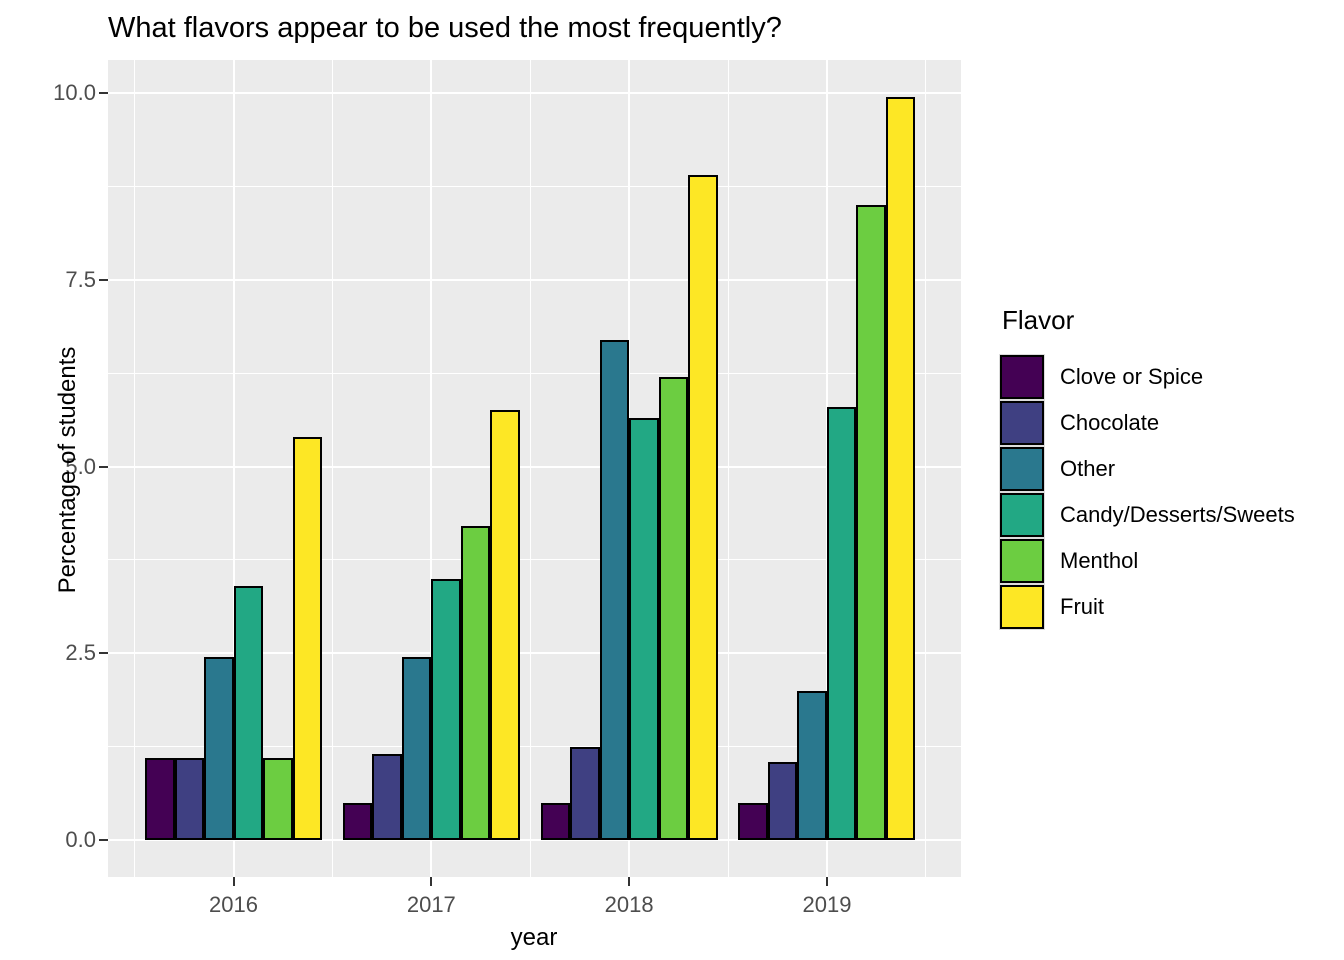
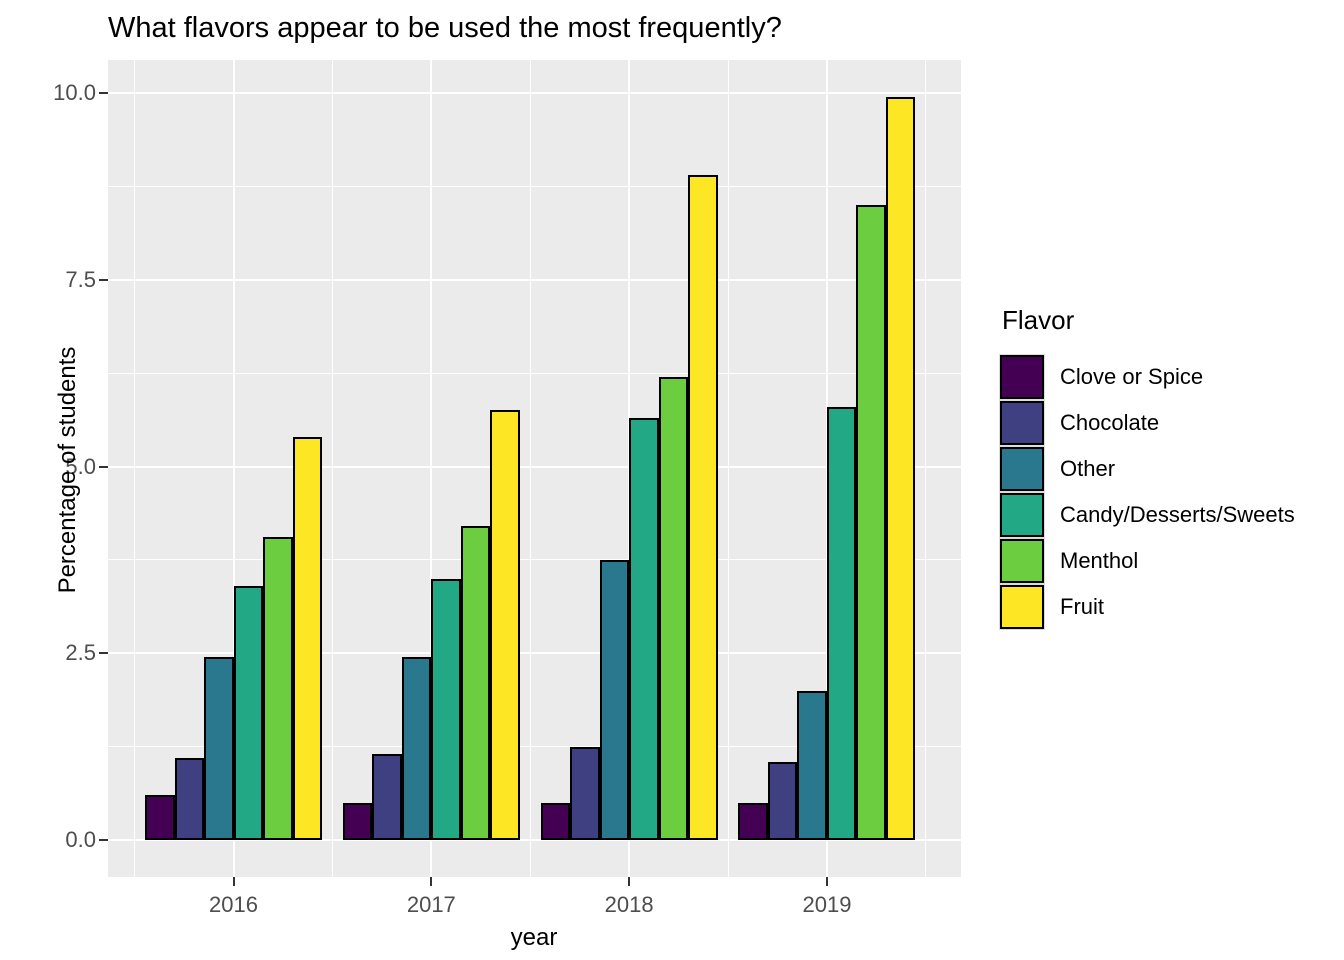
Clove or Spice/2016: 1.1 -> 0.6
Menthol/2016: 1.1 -> 4.0
Other/2018: 6.7 -> 3.8
